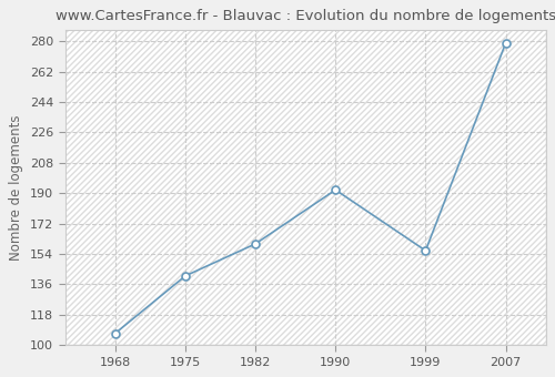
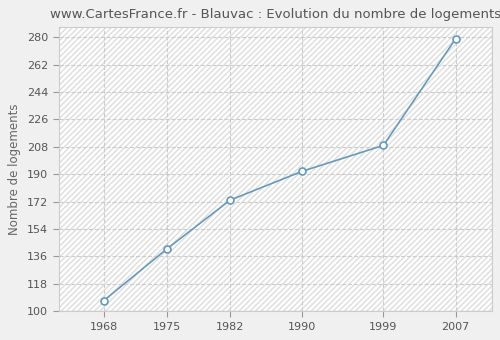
1982: 160 -> 173
1999: 156 -> 209
